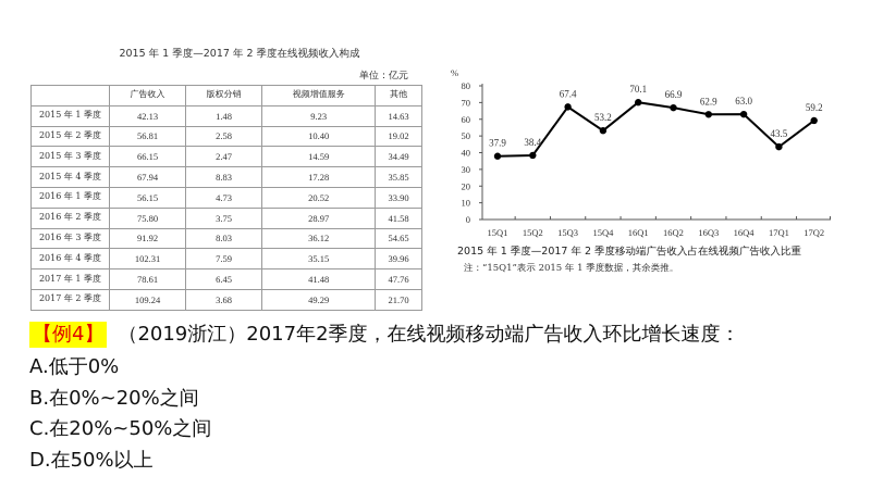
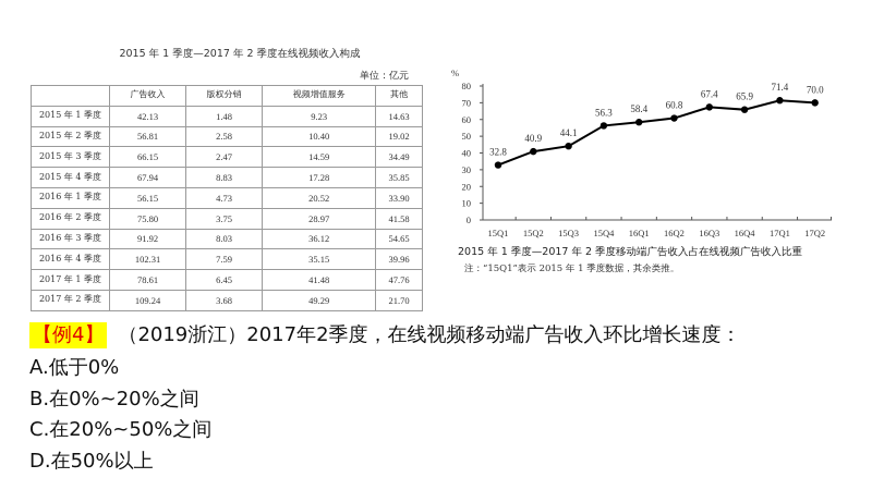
15Q1: 37.9 -> 32.8
15Q2: 38.4 -> 40.9
15Q3: 67.4 -> 44.1
15Q4: 53.2 -> 56.3
16Q1: 70.1 -> 58.4
16Q2: 66.9 -> 60.8
16Q3: 62.9 -> 67.4
16Q4: 63.0 -> 65.9
17Q1: 43.5 -> 71.4
17Q2: 59.2 -> 70.0
